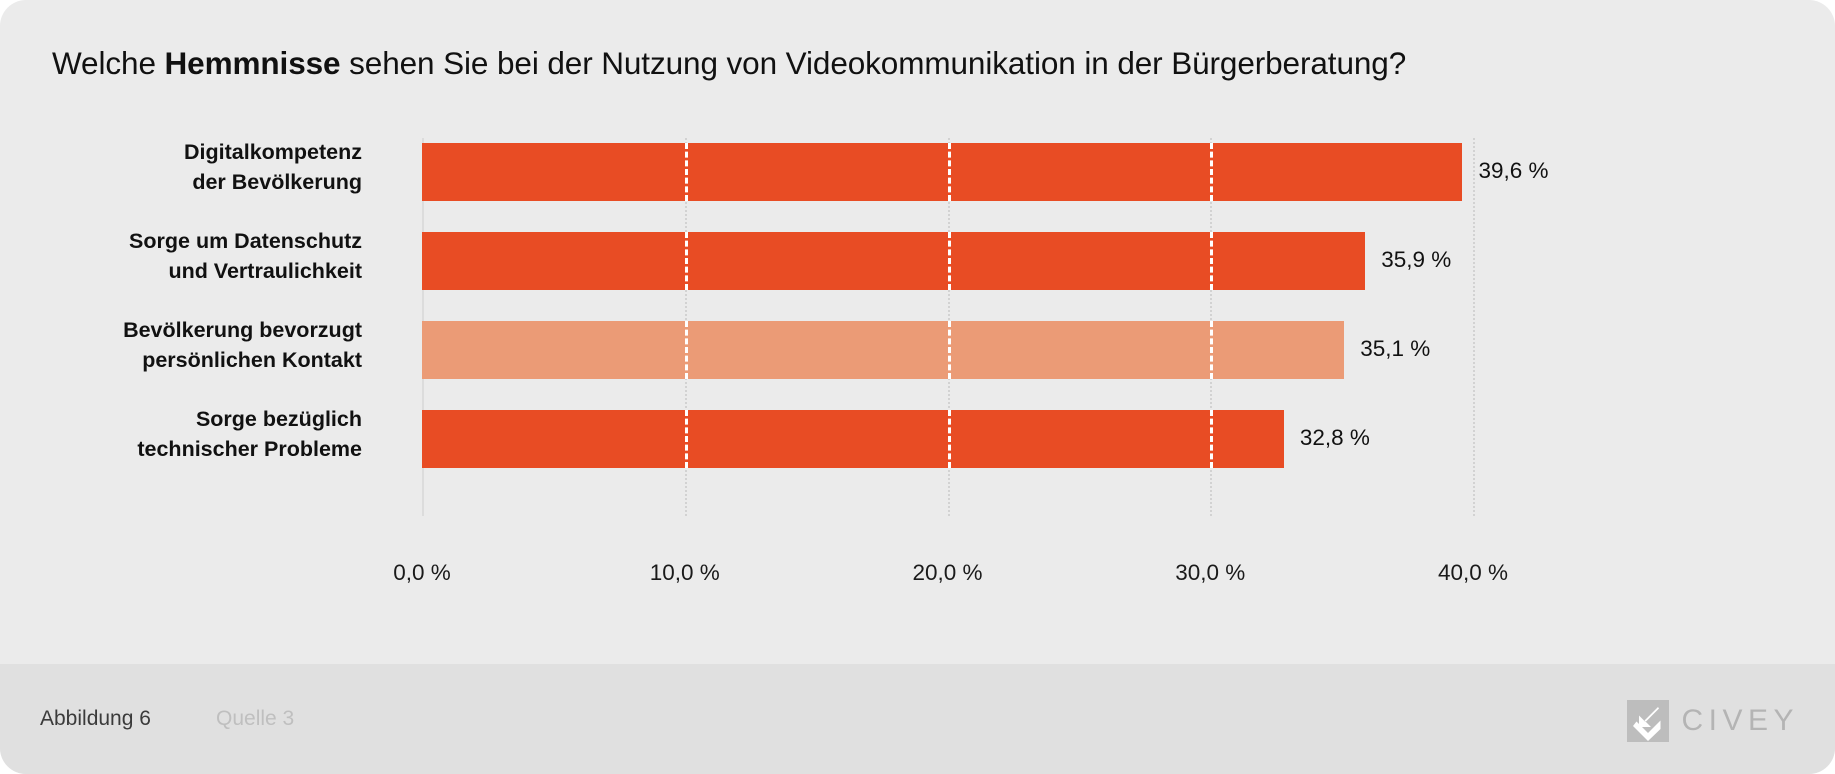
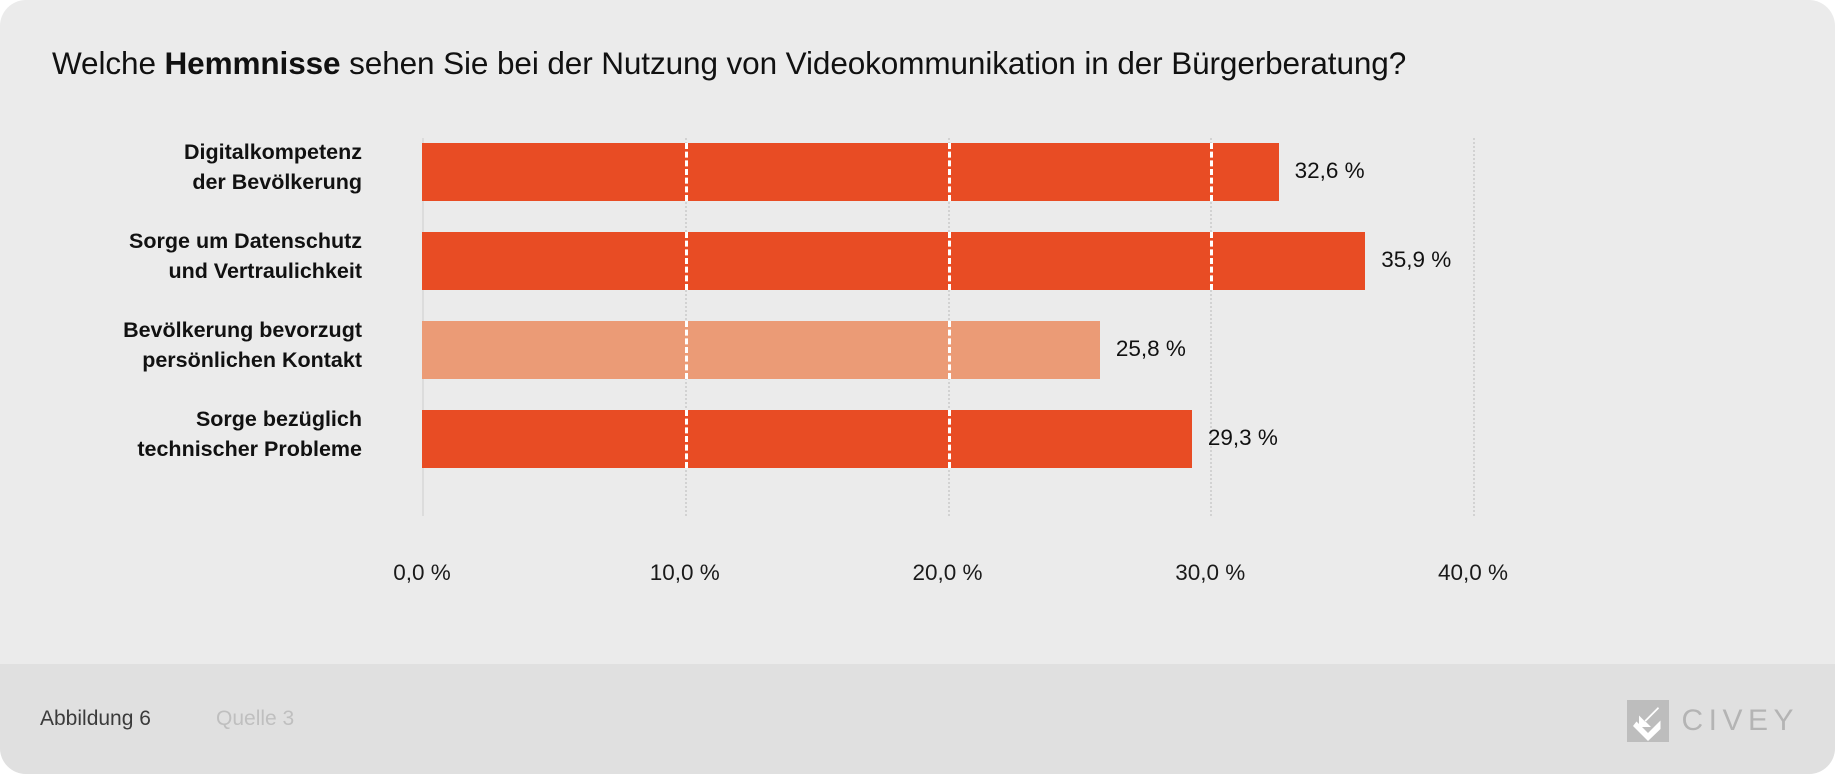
Digitalkompetenz der Bevölkerung: 39,6 -> 32,6
Bevölkerung bevorzugt persönlichen Kontakt: 35,1 -> 25,8
Sorge bezüglich technischer Probleme: 32,8 -> 29,3
